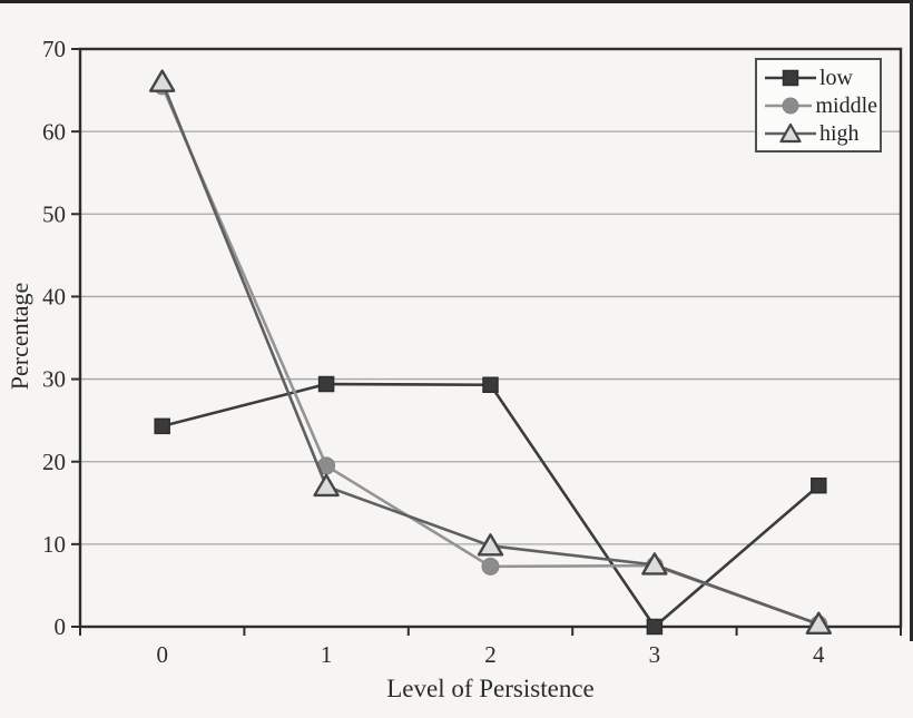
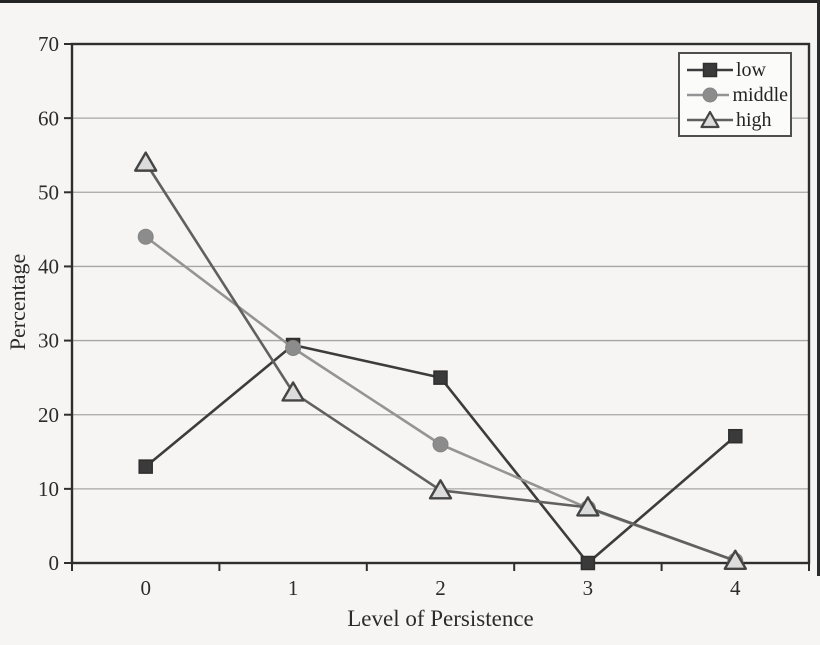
low/0: 24 -> 13
middle/0: 66 -> 44
high/0: 66 -> 54
middle/1: 20 -> 29
high/1: 17 -> 23
low/2: 29 -> 25
middle/2: 7 -> 16
